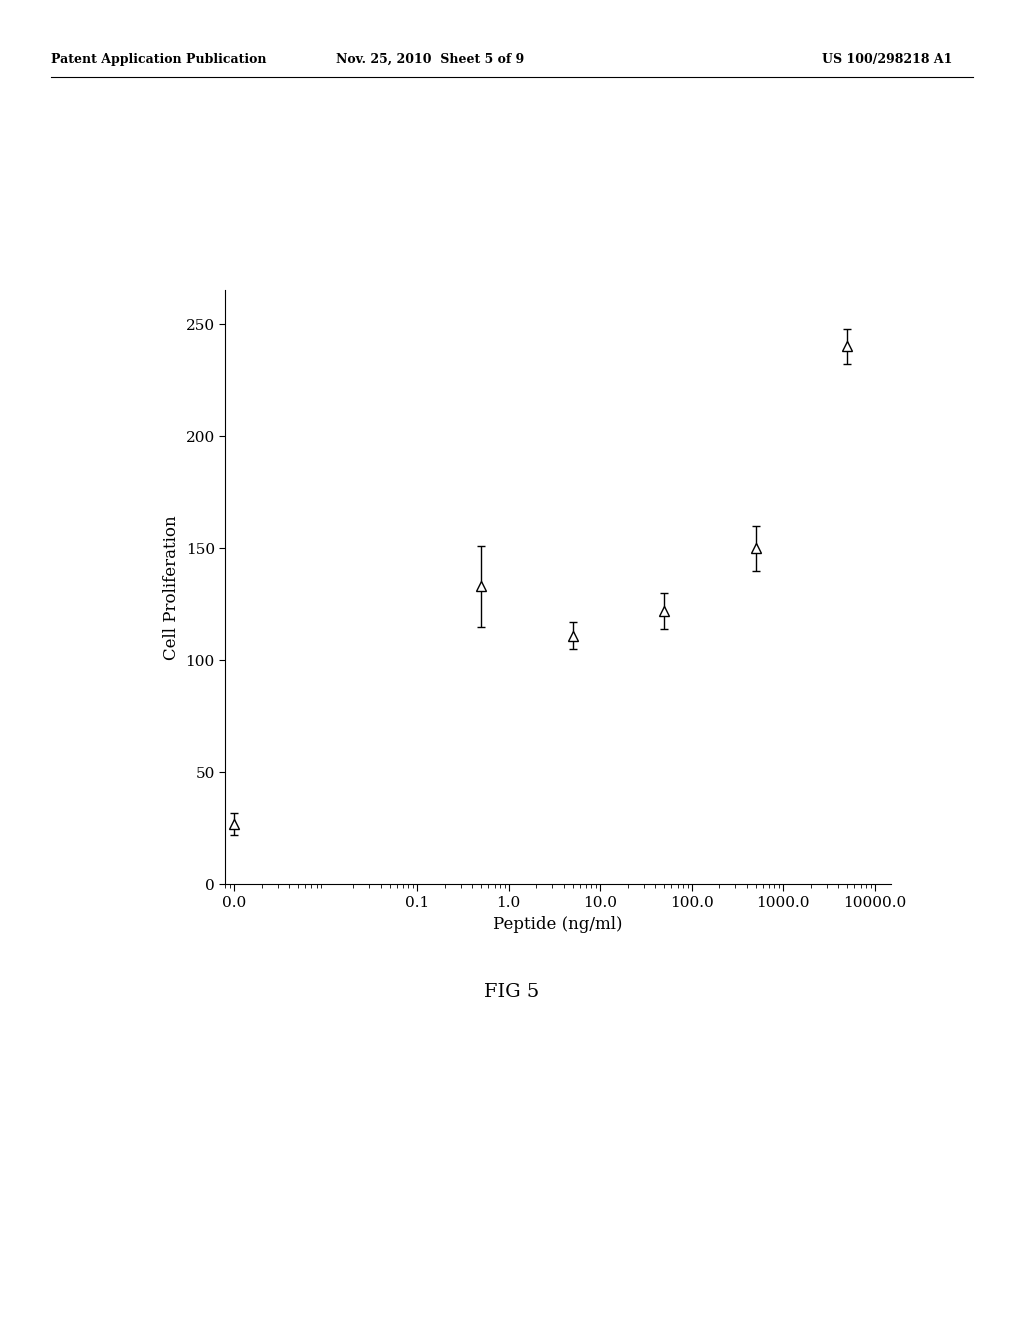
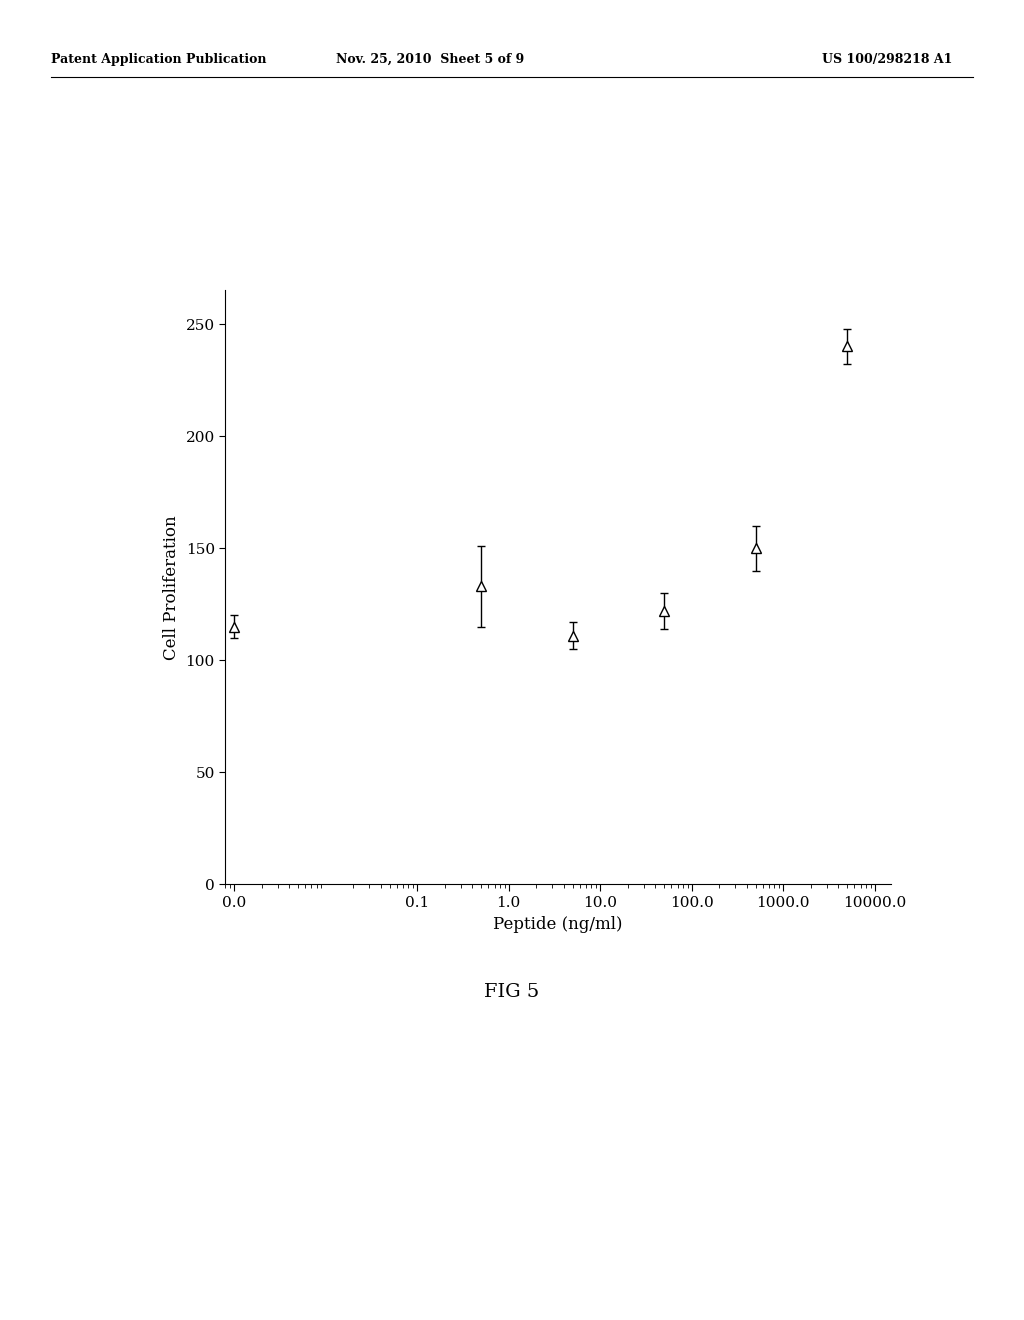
0.0: 27 -> 115
